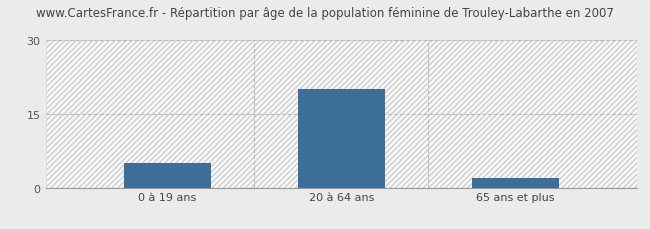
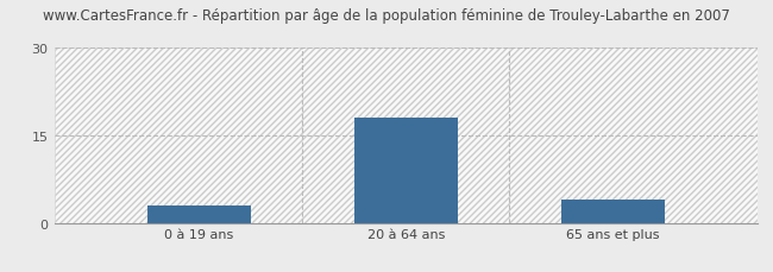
0 à 19 ans: 5 -> 3
20 à 64 ans: 20 -> 18
65 ans et plus: 2 -> 4
